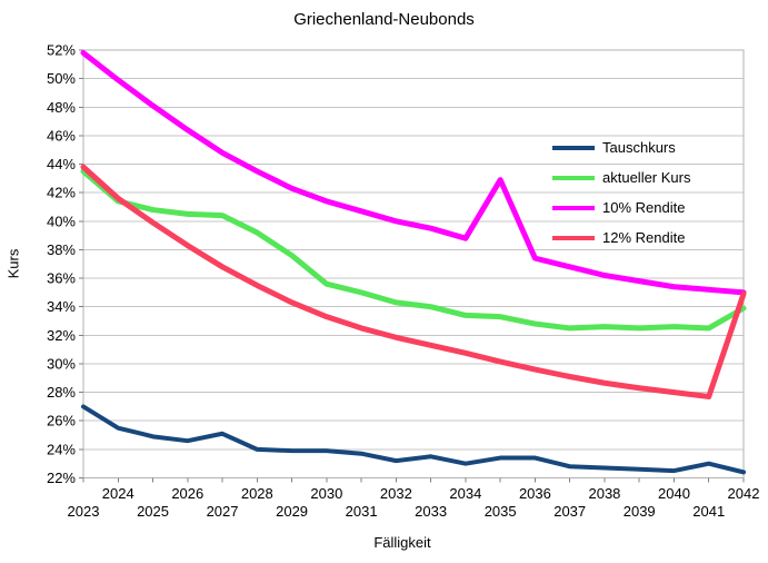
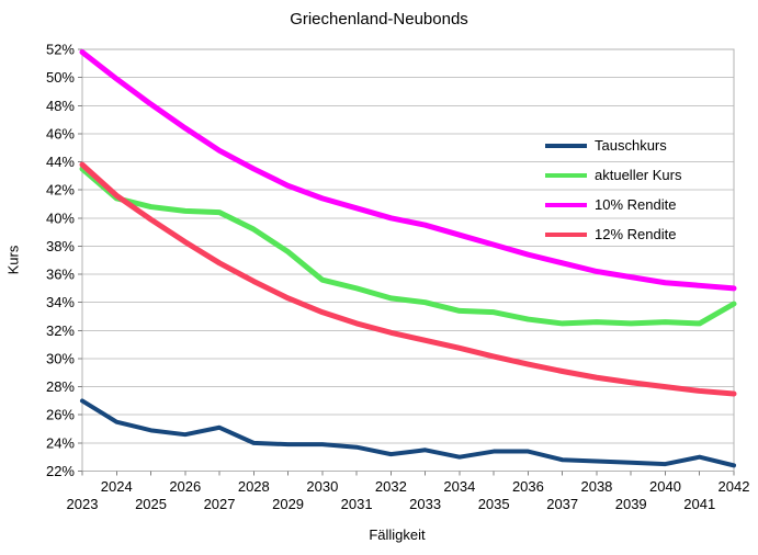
10% Rendite/2035: 42.9% -> 38.1%
12% Rendite/2042: 34.9% -> 27.5%
